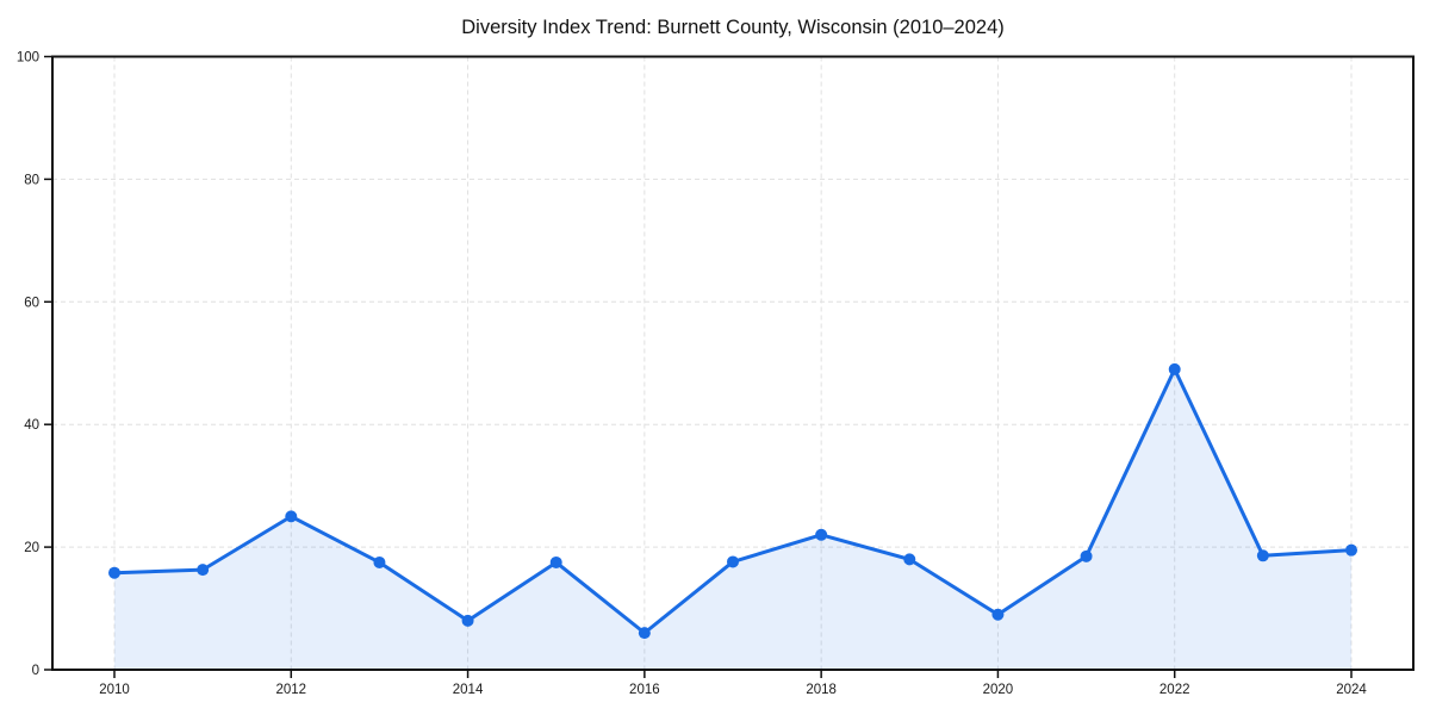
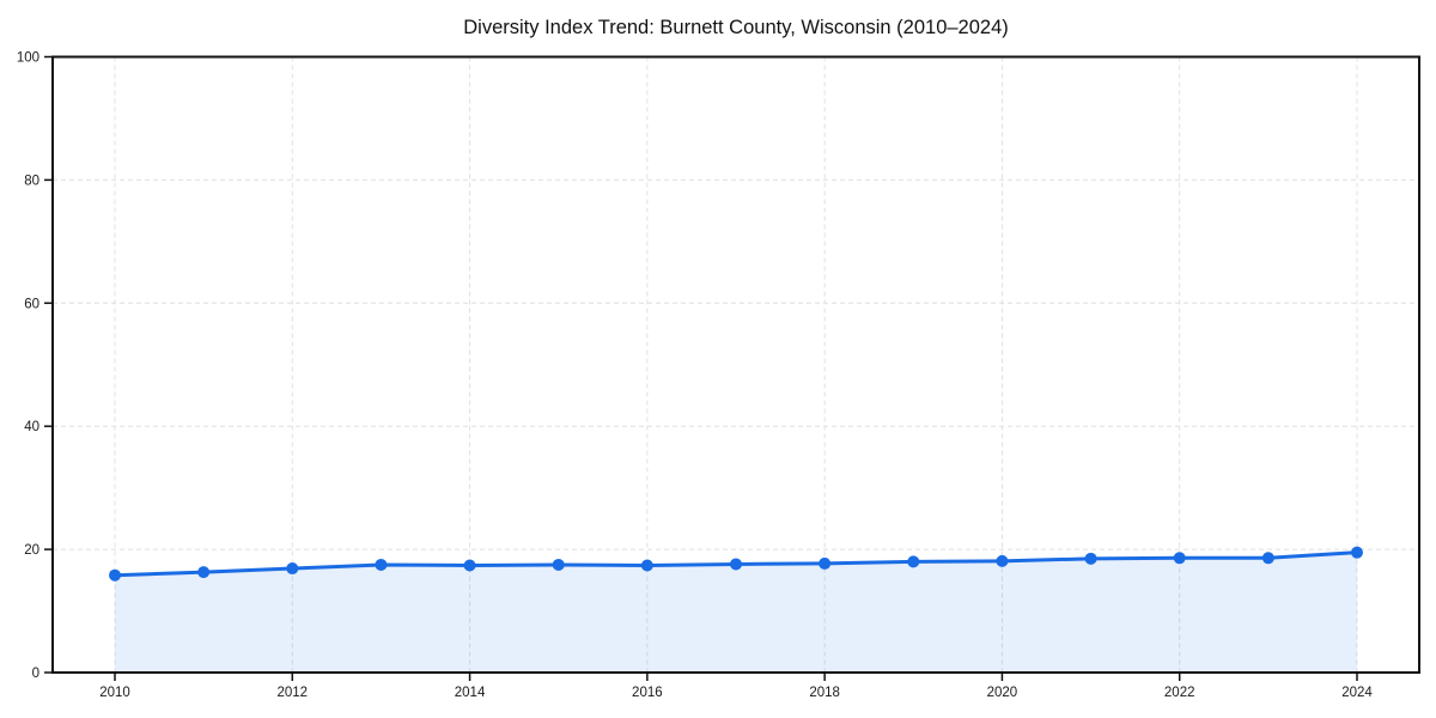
2012: 25 -> 17
2014: 8 -> 17
2016: 6 -> 17
2018: 22 -> 18
2020: 9 -> 18
2022: 49 -> 19
